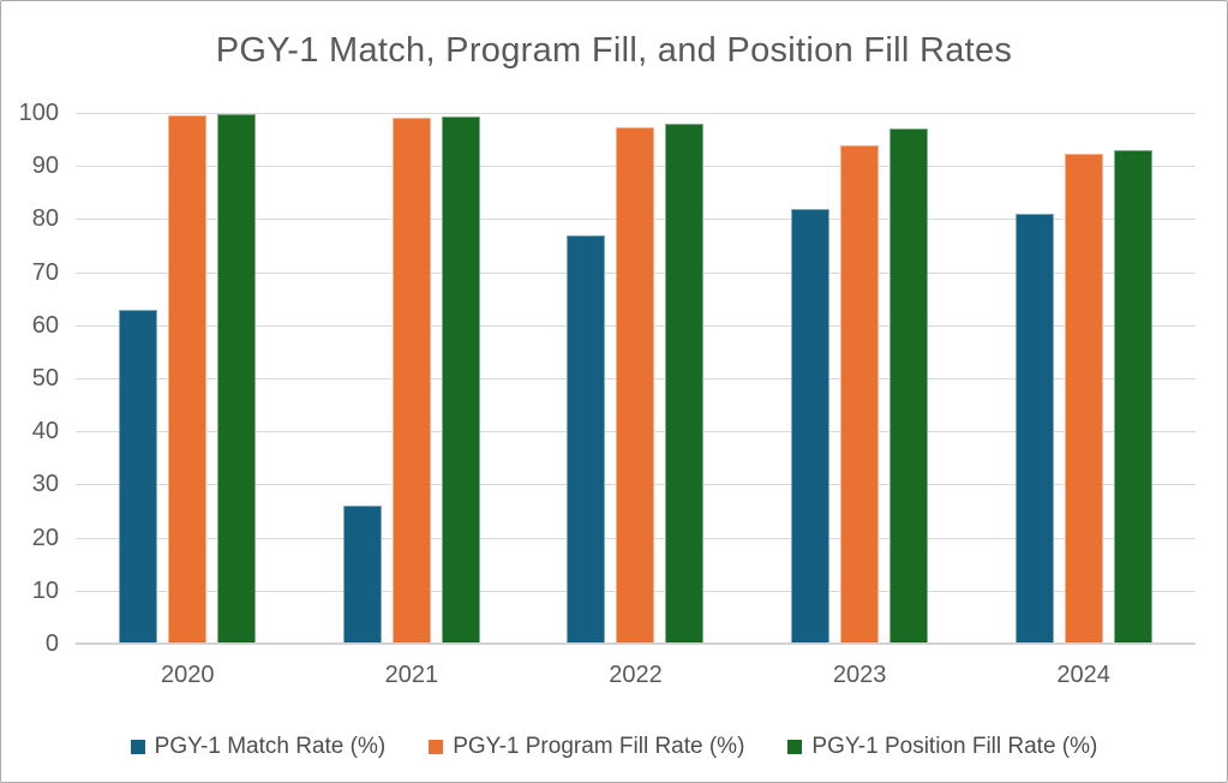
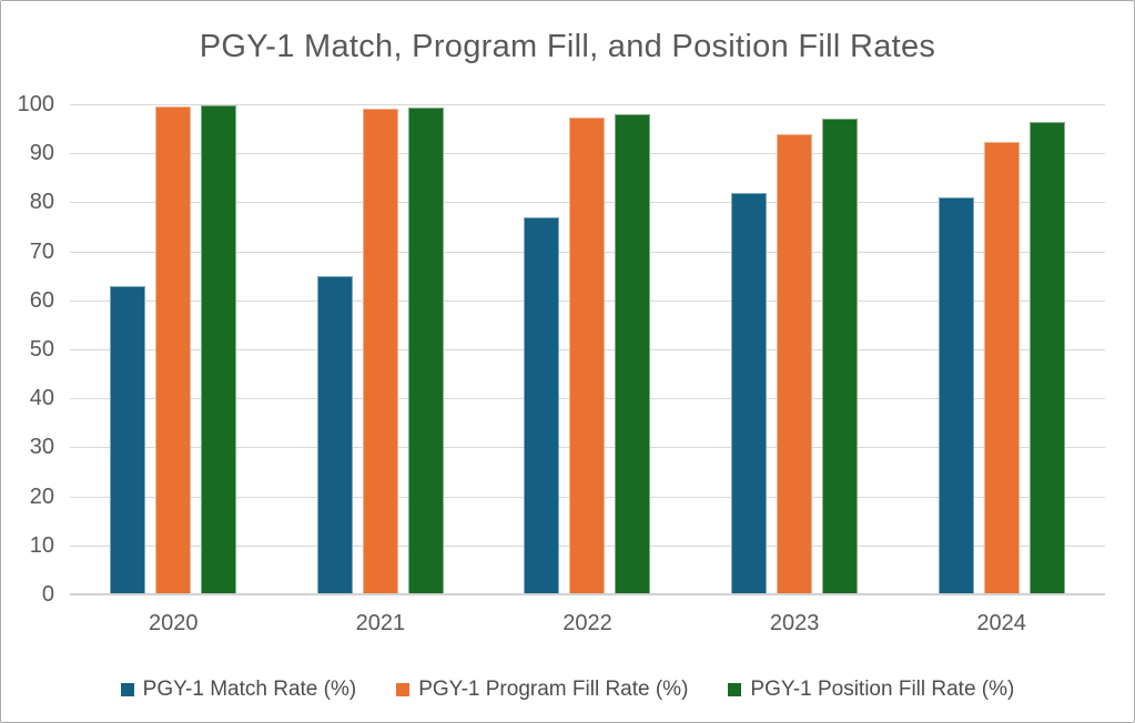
PGY-1 Match Rate (%)/2021: 26 -> 65
PGY-1 Position Fill Rate (%)/2024: 93 -> 96
